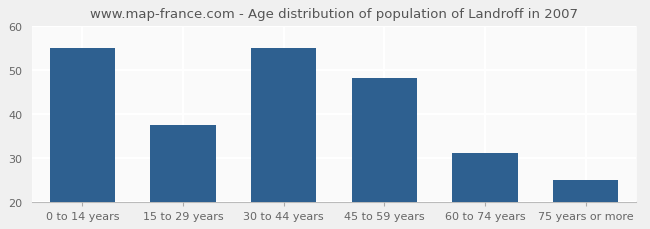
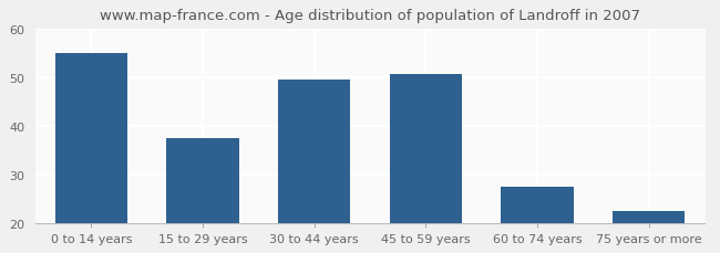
30 to 44 years: 55.0 -> 49.5
45 to 59 years: 48.0 -> 50.5
60 to 74 years: 31.0 -> 27.5
75 years or more: 25.0 -> 22.5
